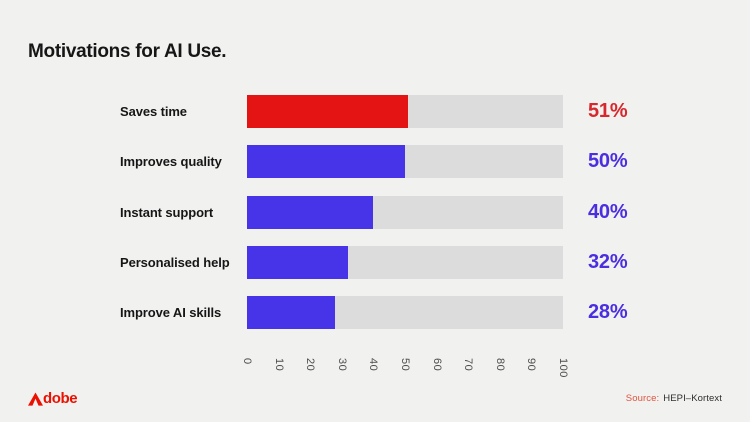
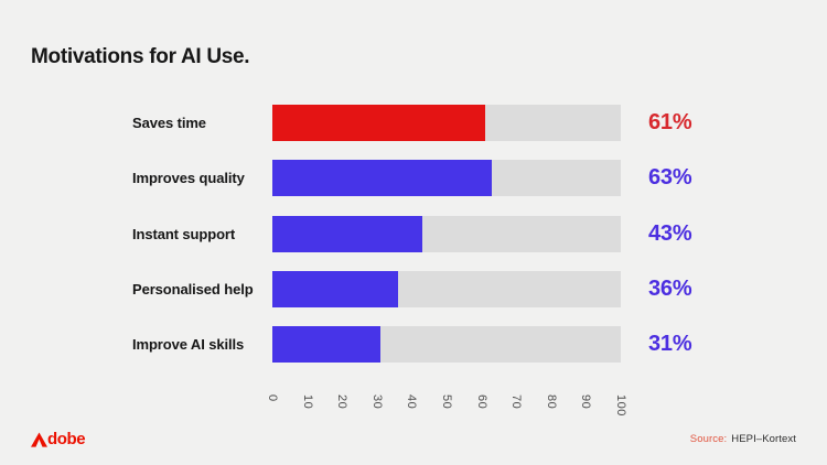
Saves time: 51% -> 61%
Improves quality: 50% -> 63%
Instant support: 40% -> 43%
Personalised help: 32% -> 36%
Improve AI skills: 28% -> 31%
